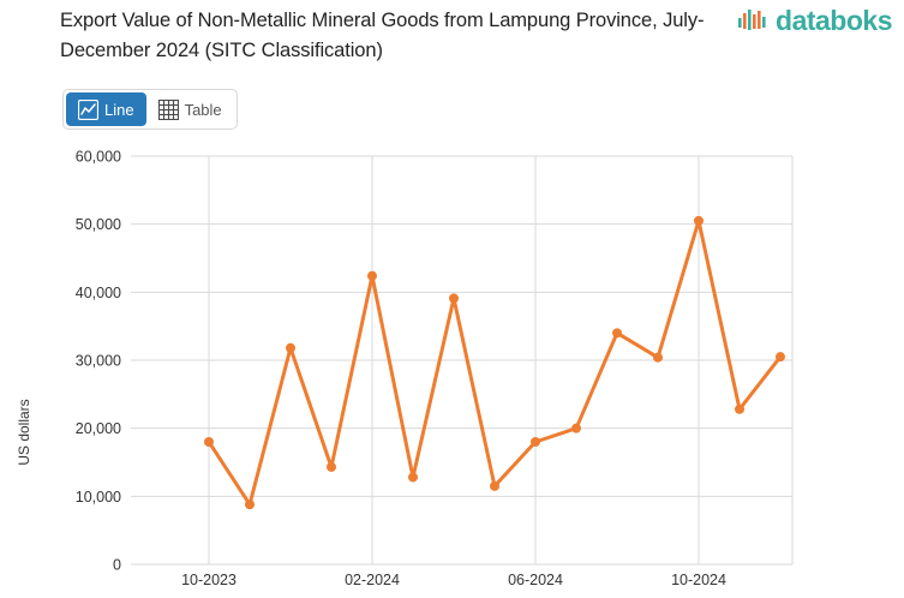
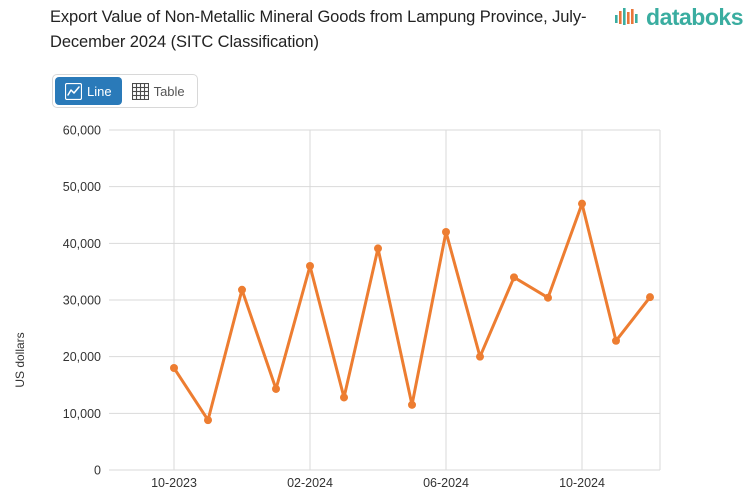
02-2024: 42000 -> 36000
06-2024: 18000 -> 42000
10-2024: 50000 -> 47000
